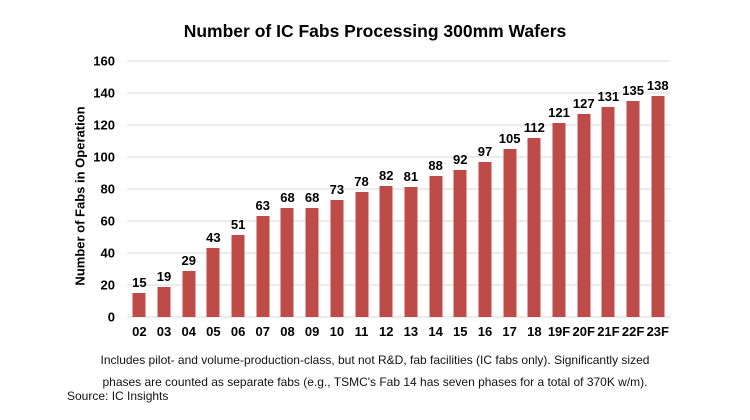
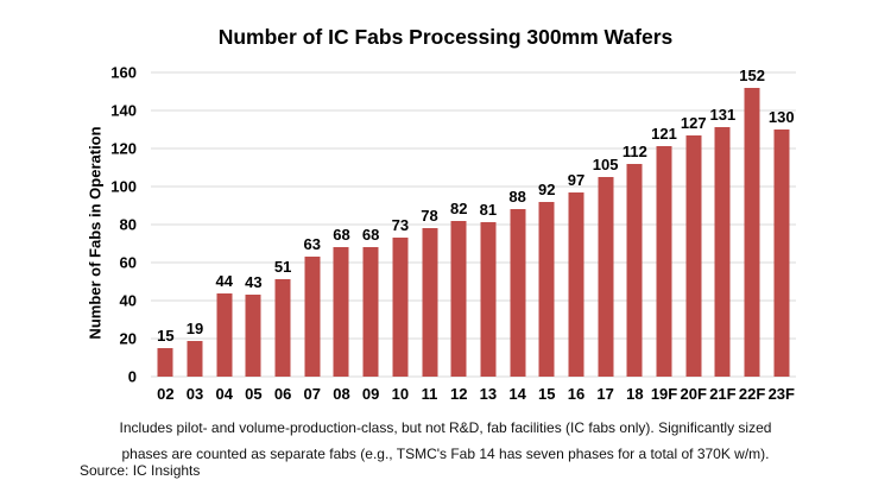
04: 29 -> 44
22F: 135 -> 152
23F: 138 -> 130
